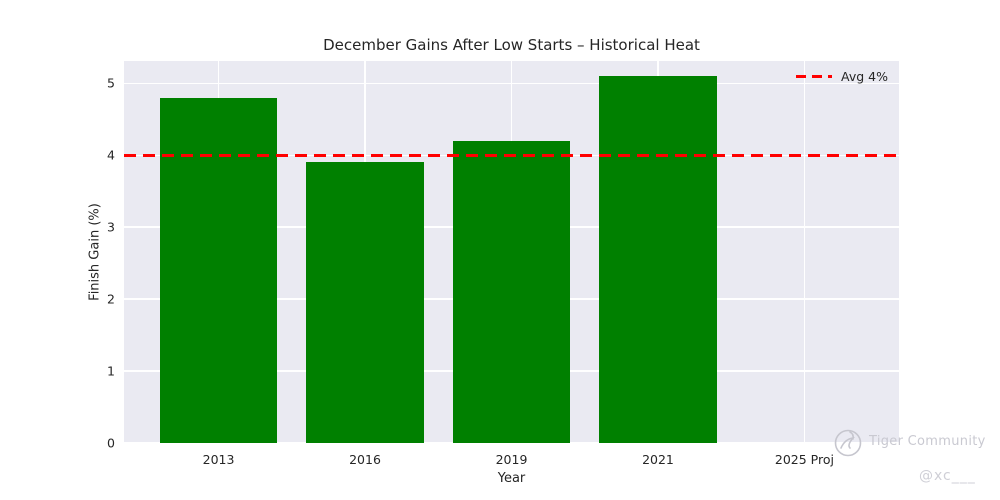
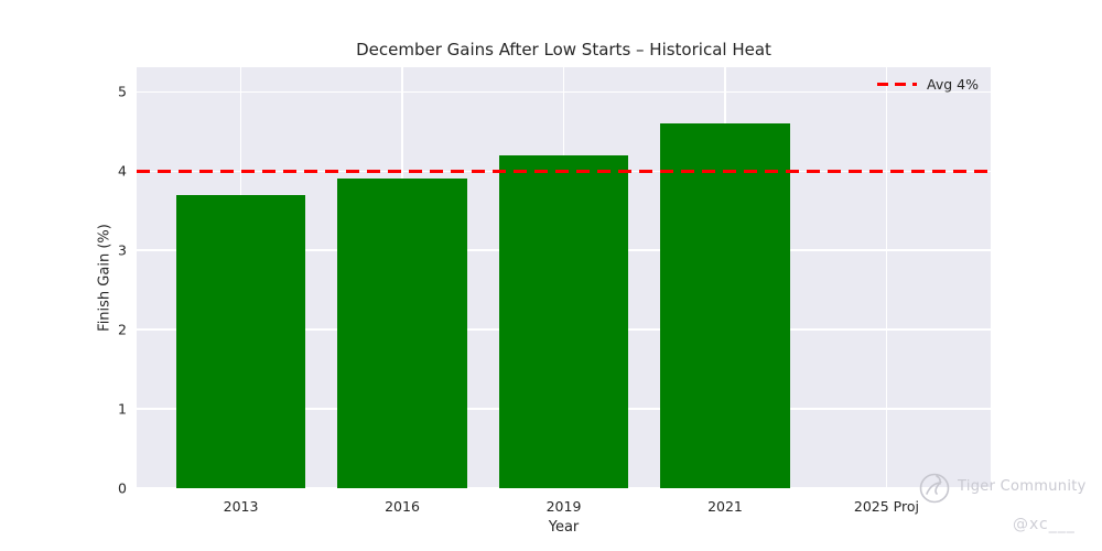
2013: 4.8 -> 3.7
2021: 5.1 -> 4.6
